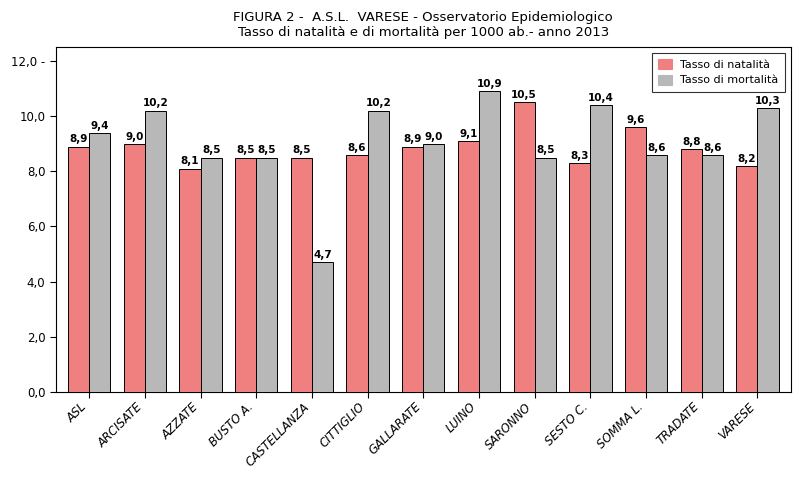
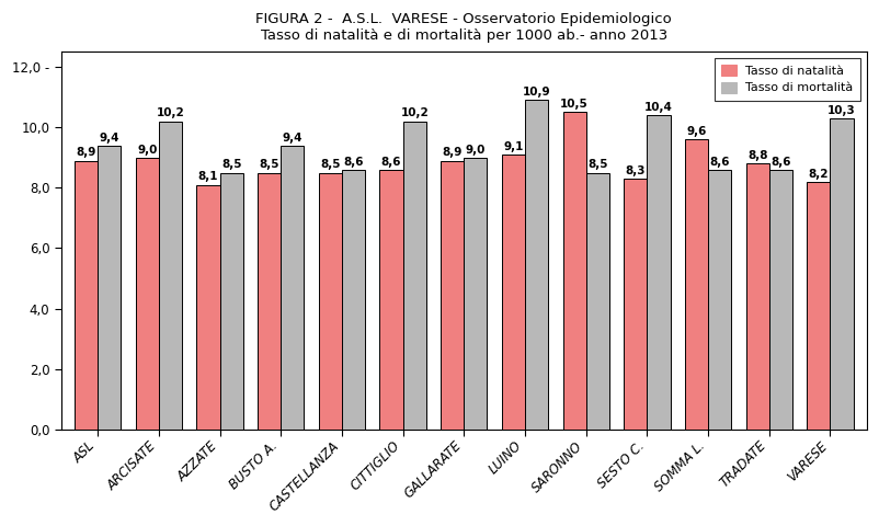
Tasso di mortalità/BUSTO A.: 8,5 -> 9,4
Tasso di mortalità/CASTELLANZA: 4,7 -> 8,6
